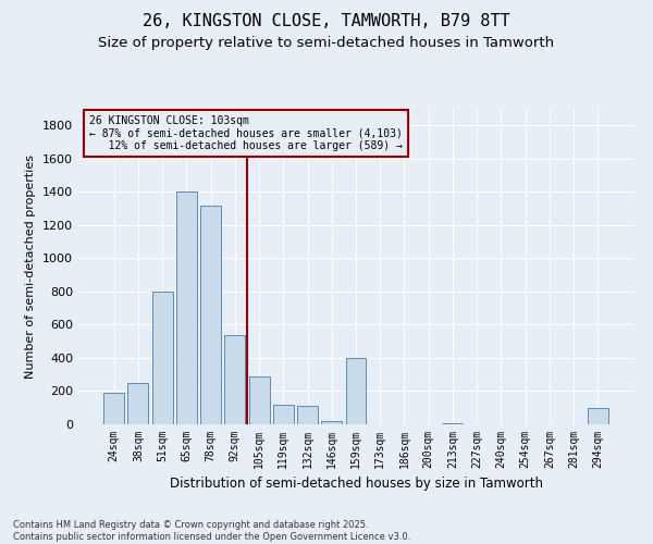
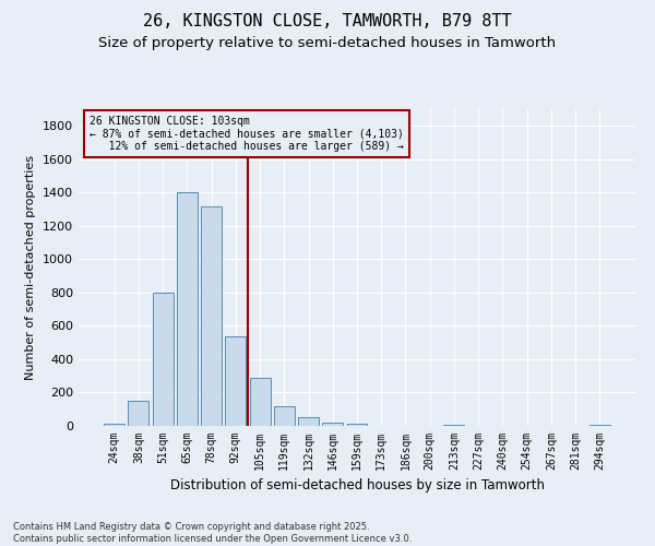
24sqm: 190 -> 10
38sqm: 250 -> 150
132sqm: 110 -> 50
159sqm: 400 -> 20
294sqm: 100 -> 10
